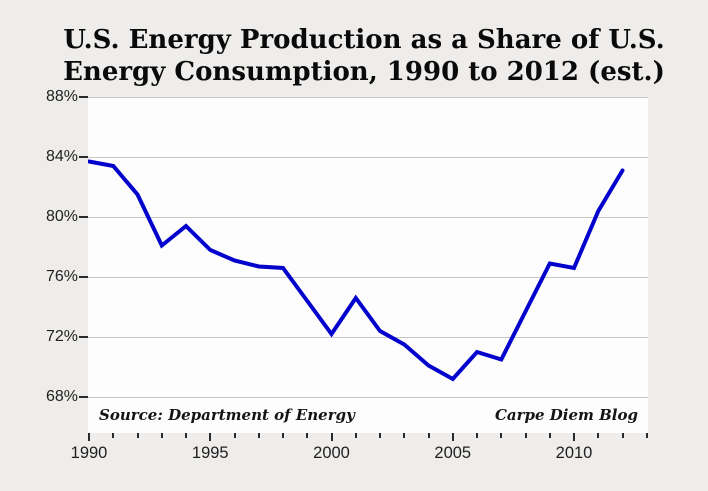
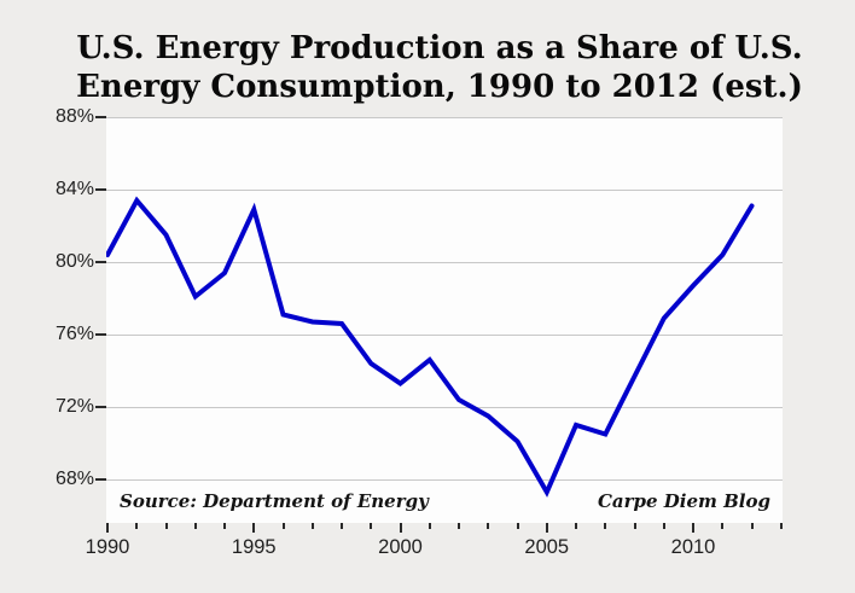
1990: 83.7% -> 80.4%
1995: 77.8% -> 82.9%
2000: 72.2% -> 73.3%
2005: 69.2% -> 67.3%
2010: 76.6% -> 78.7%
